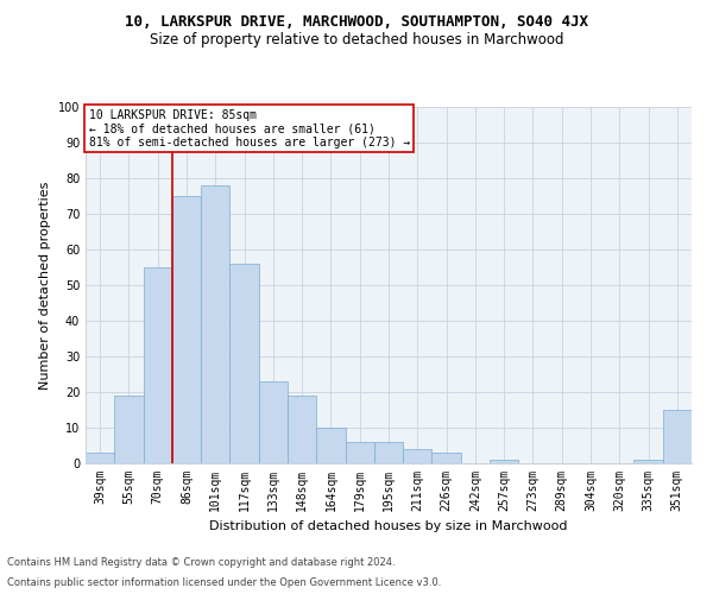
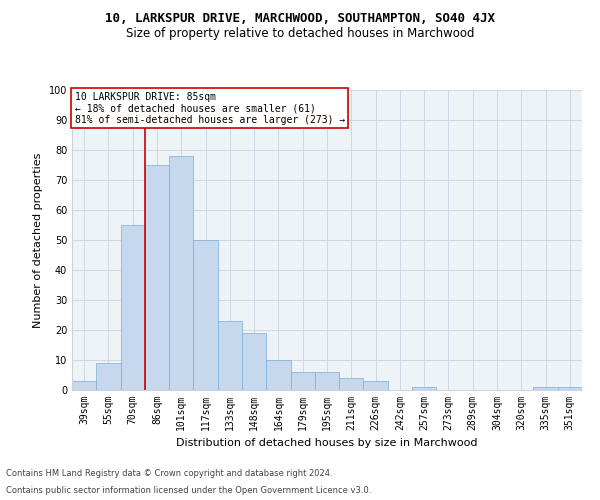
55sqm: 19 -> 9
117sqm: 56 -> 50
351sqm: 15 -> 1
